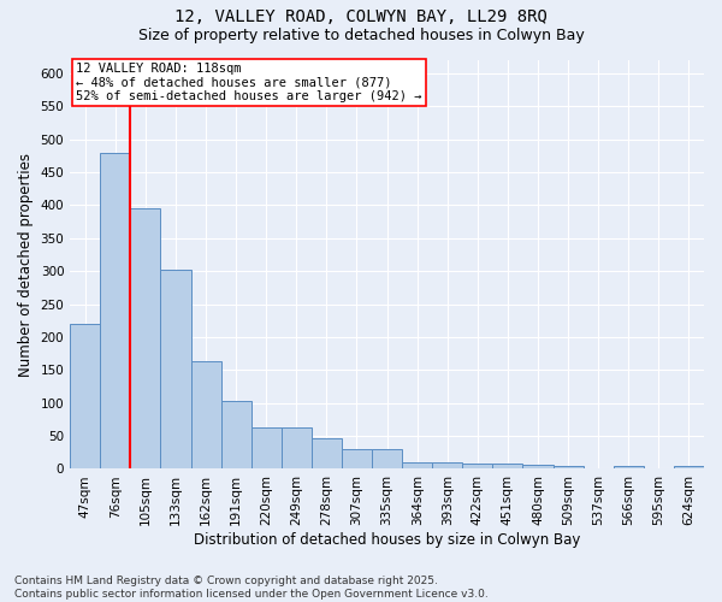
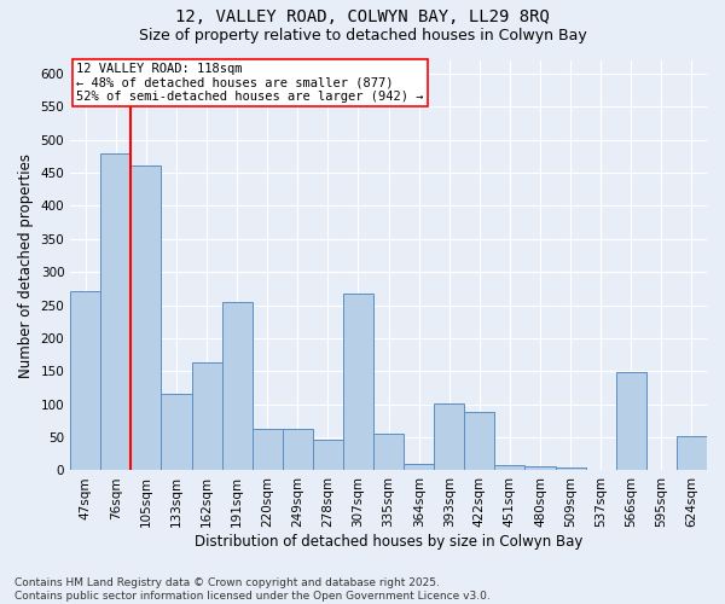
47sqm: 220 -> 272
105sqm: 395 -> 462
133sqm: 302 -> 116
191sqm: 104 -> 254
307sqm: 30 -> 268
335sqm: 30 -> 56
393sqm: 10 -> 102
422sqm: 8 -> 88
566sqm: 4 -> 148
624sqm: 4 -> 52
